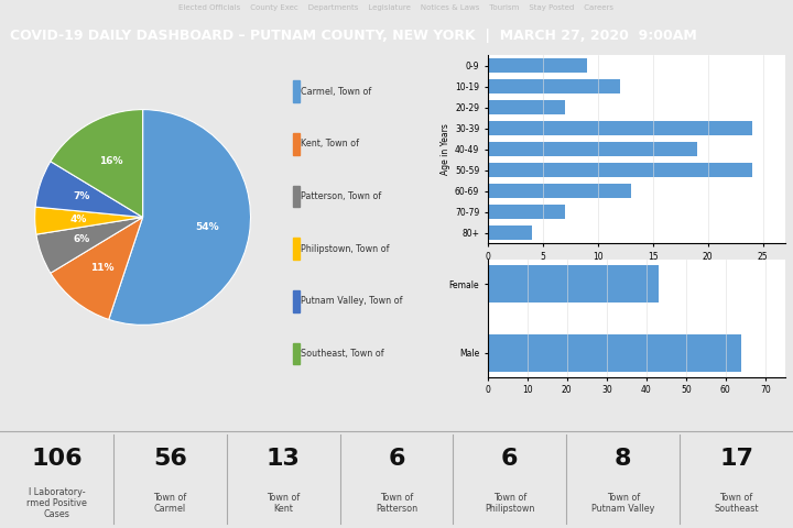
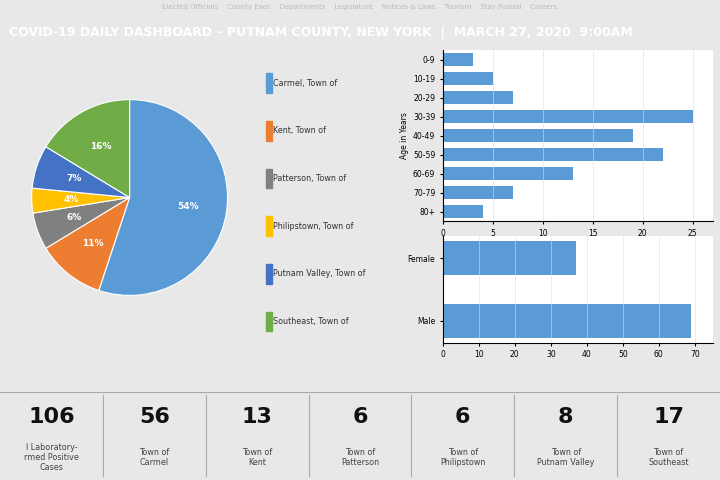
0-9: 9 -> 3
10-19: 12 -> 5
30-39: 24 -> 25
50-59: 24 -> 22
Female: 43 -> 37
Male: 64 -> 69
